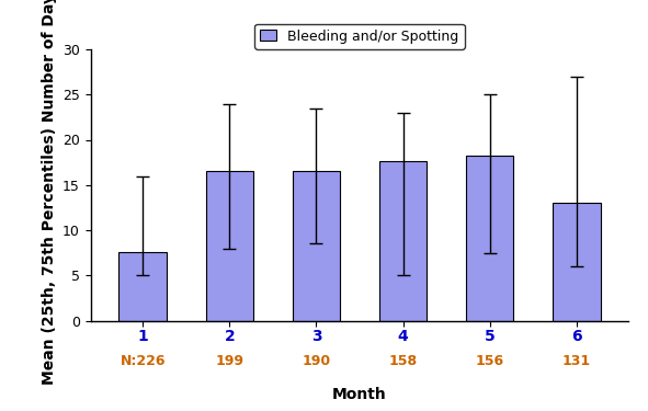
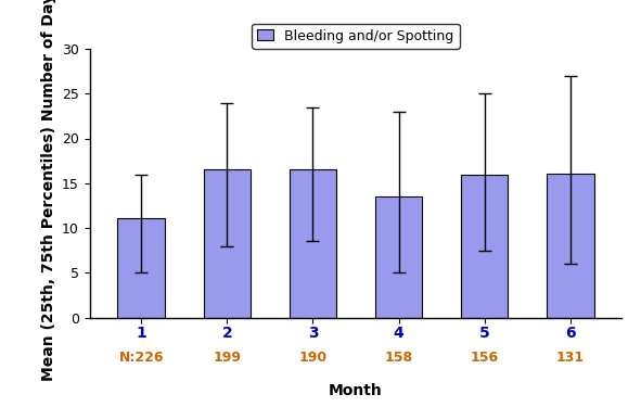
1: 7.6 -> 11.1
4: 17.6 -> 13.5
5: 18.2 -> 16.0
6: 13.0 -> 16.1
